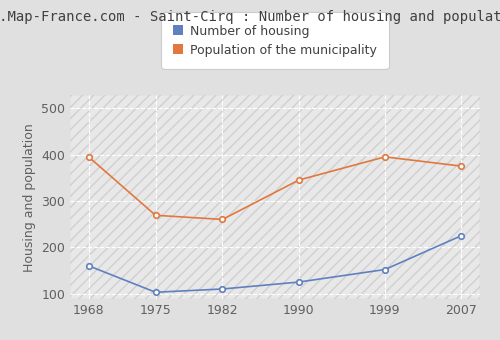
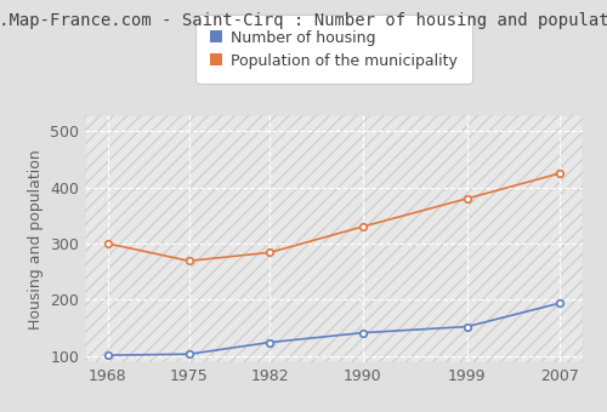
Number of housing/1968: 160 -> 101
Population of the municipality/1968: 395 -> 300
Number of housing/1982: 110 -> 124
Population of the municipality/1982: 260 -> 284
Number of housing/1990: 125 -> 141
Population of the municipality/1990: 345 -> 330
Population of the municipality/1999: 395 -> 380
Number of housing/2007: 225 -> 194
Population of the municipality/2007: 375 -> 425
